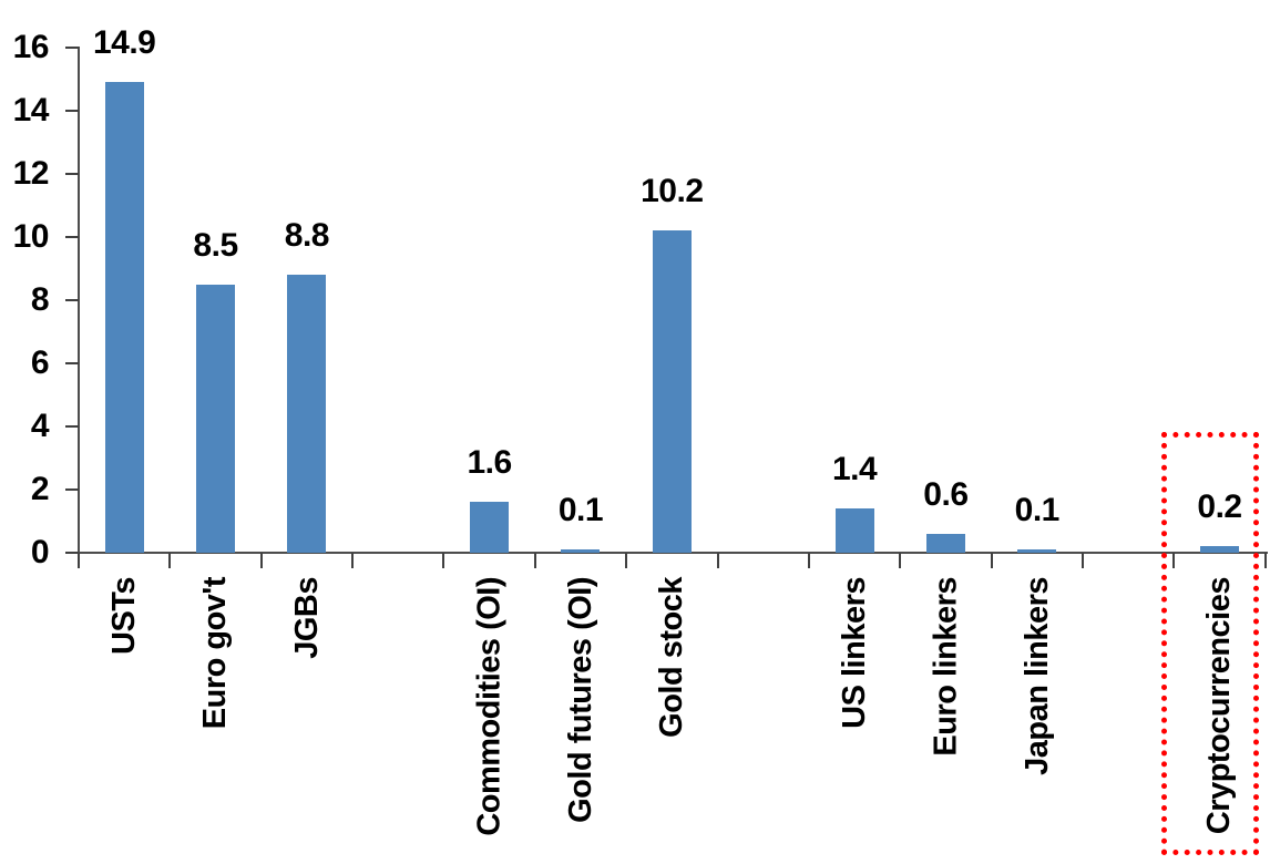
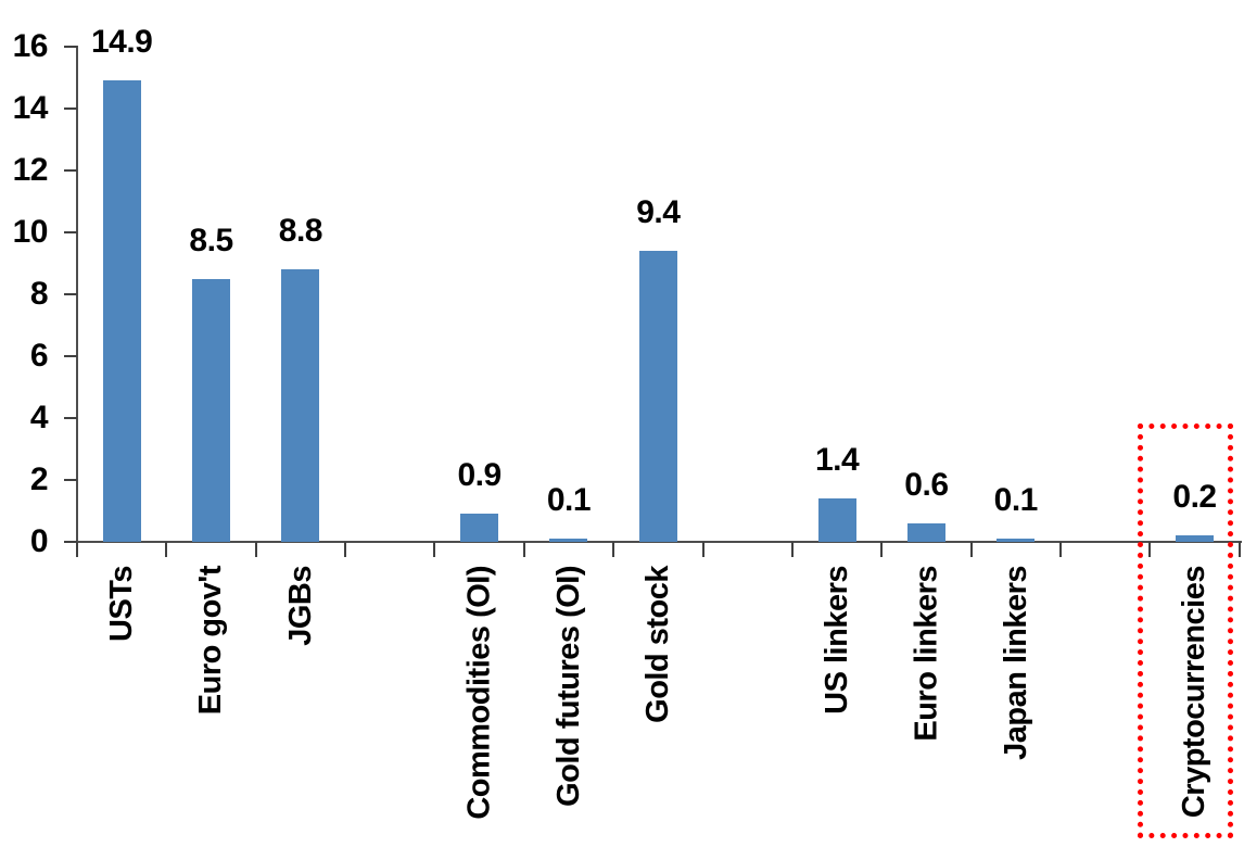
Commodities (OI): 1.6 -> 0.9
Gold stock: 10.2 -> 9.4
